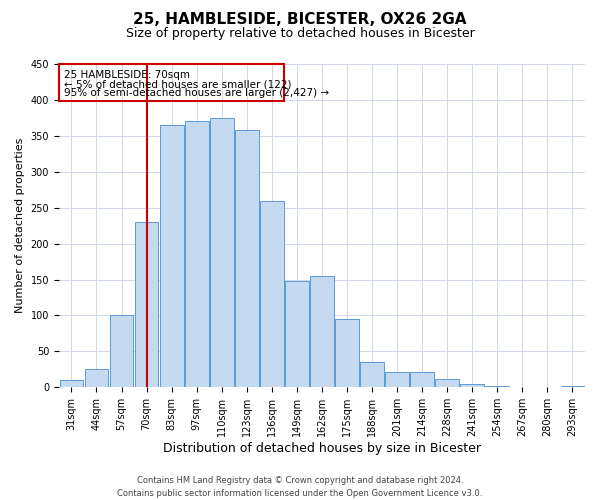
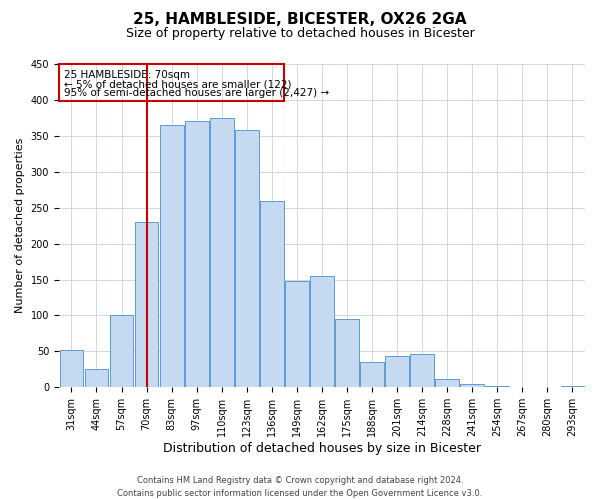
31sqm: 10 -> 52
201sqm: 22 -> 44
214sqm: 22 -> 46
